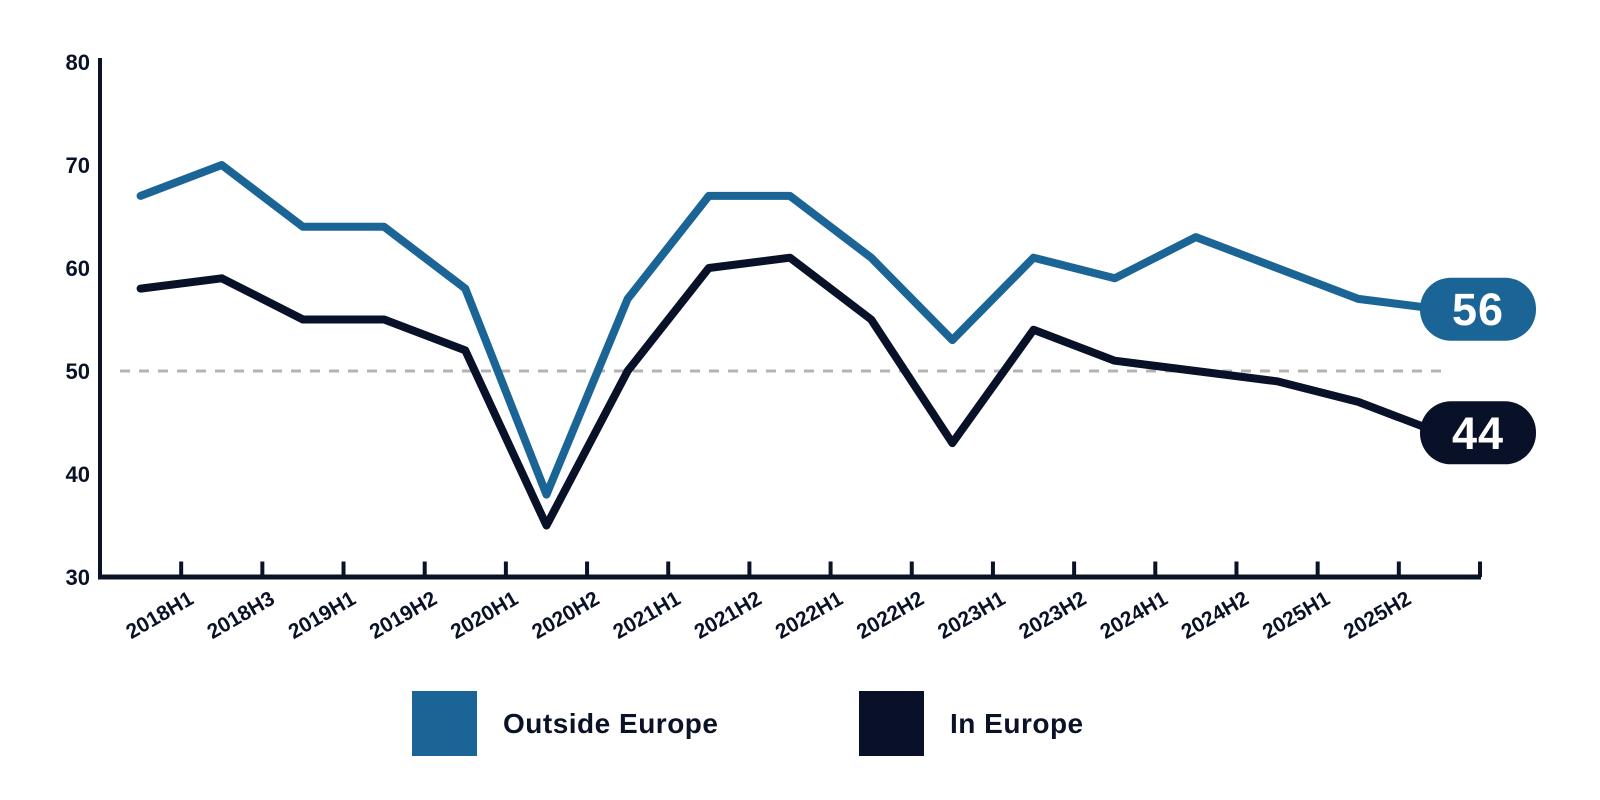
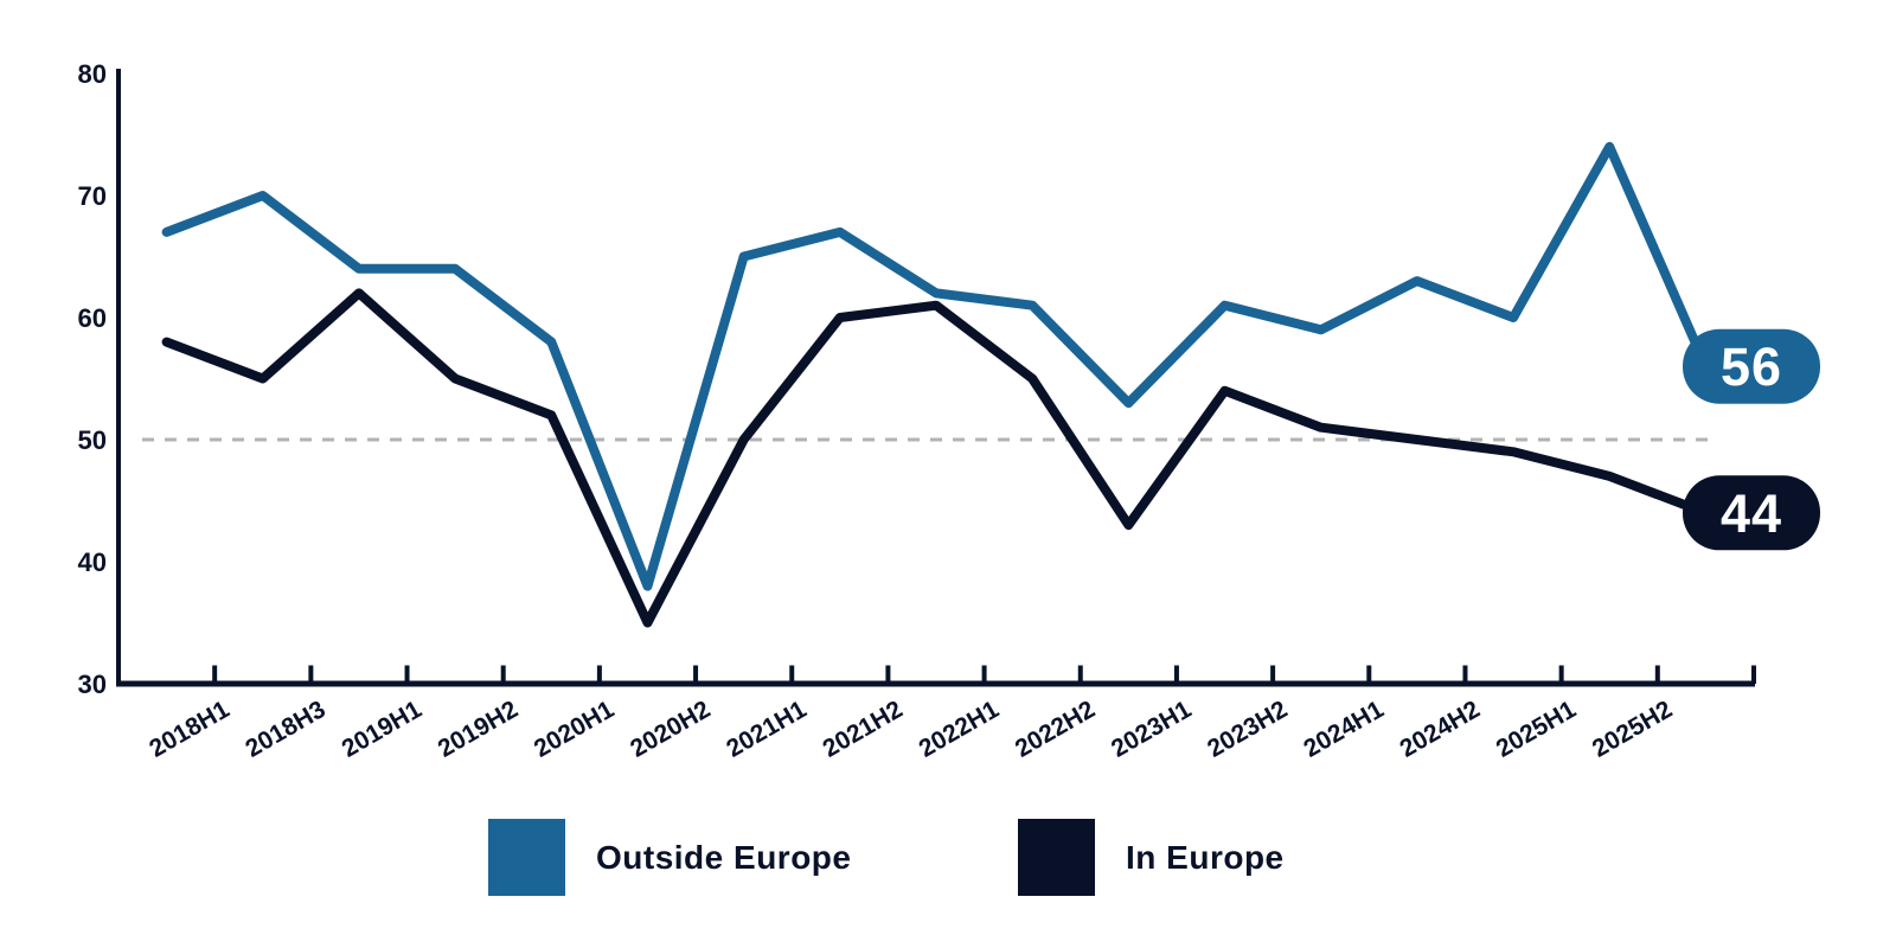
In Europe/2018H3: 59 -> 55
In Europe/2019H1: 55 -> 62
Outside Europe/2021H1: 57 -> 65
Outside Europe/2022H1: 67 -> 62
Outside Europe/2025H2: 57 -> 74
